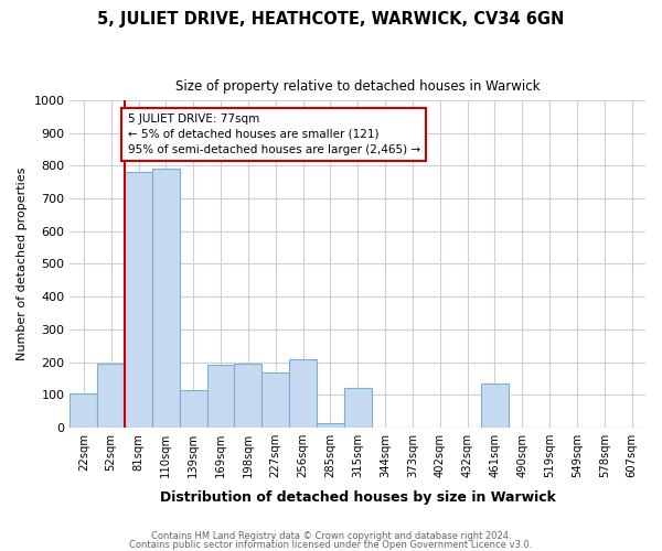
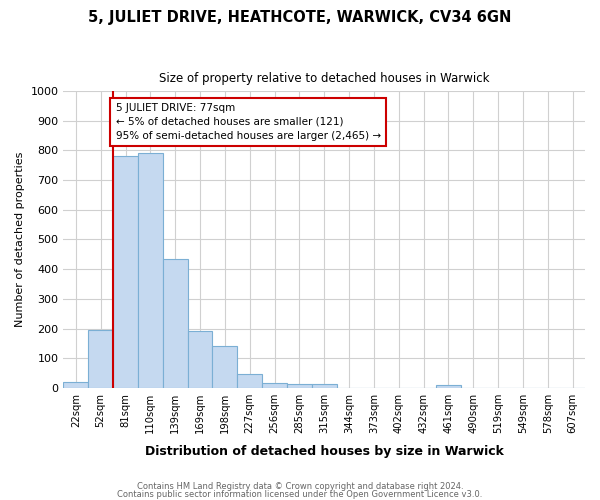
22sqm: 105 -> 20
139sqm: 115 -> 435
198sqm: 195 -> 143
227sqm: 170 -> 48
256sqm: 210 -> 18
315sqm: 120 -> 13
461sqm: 135 -> 10
